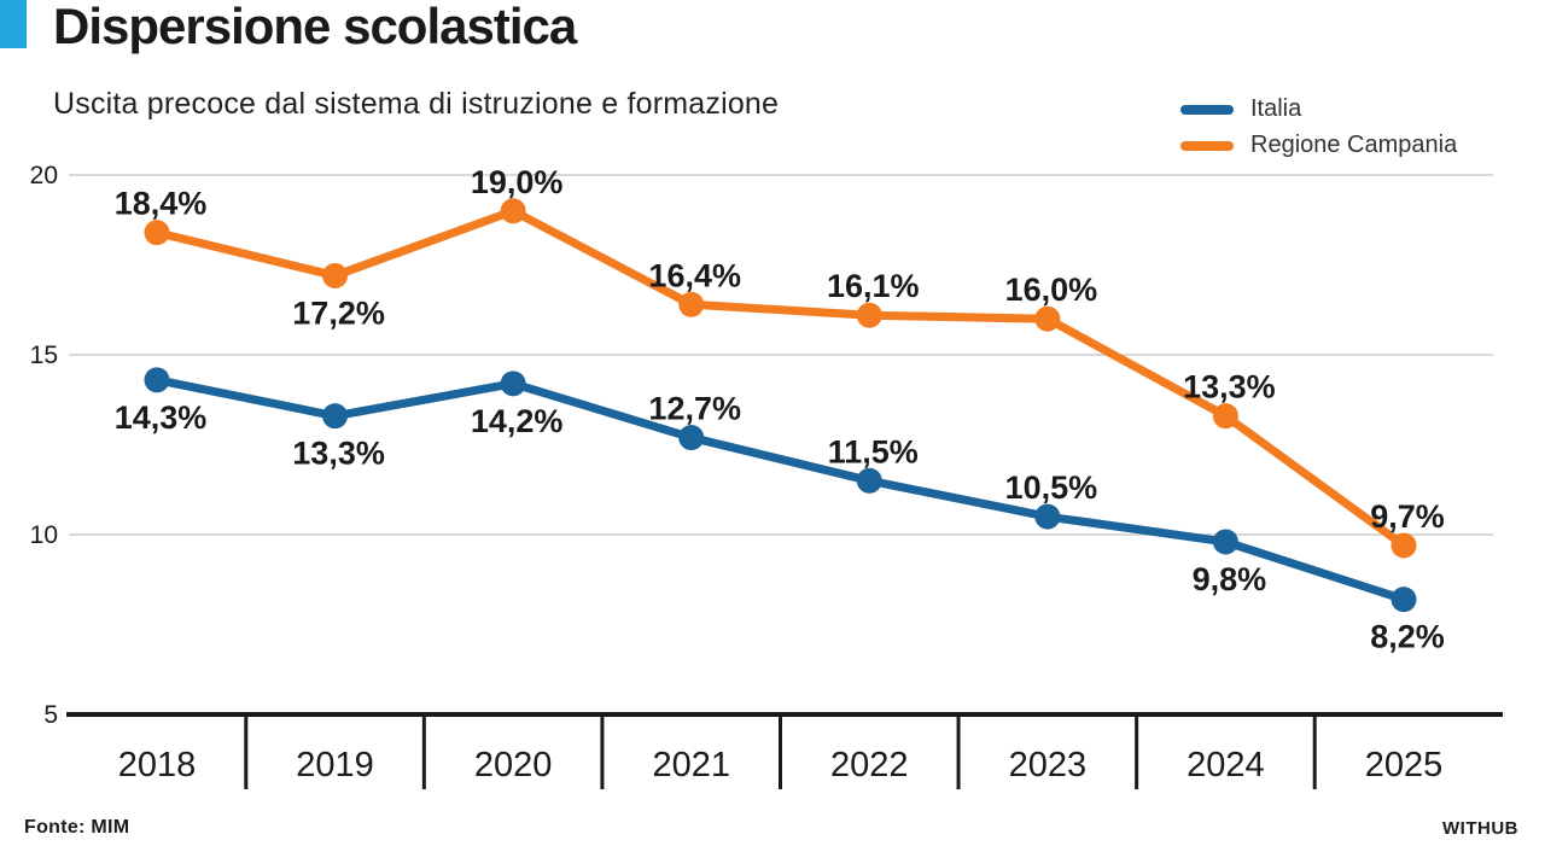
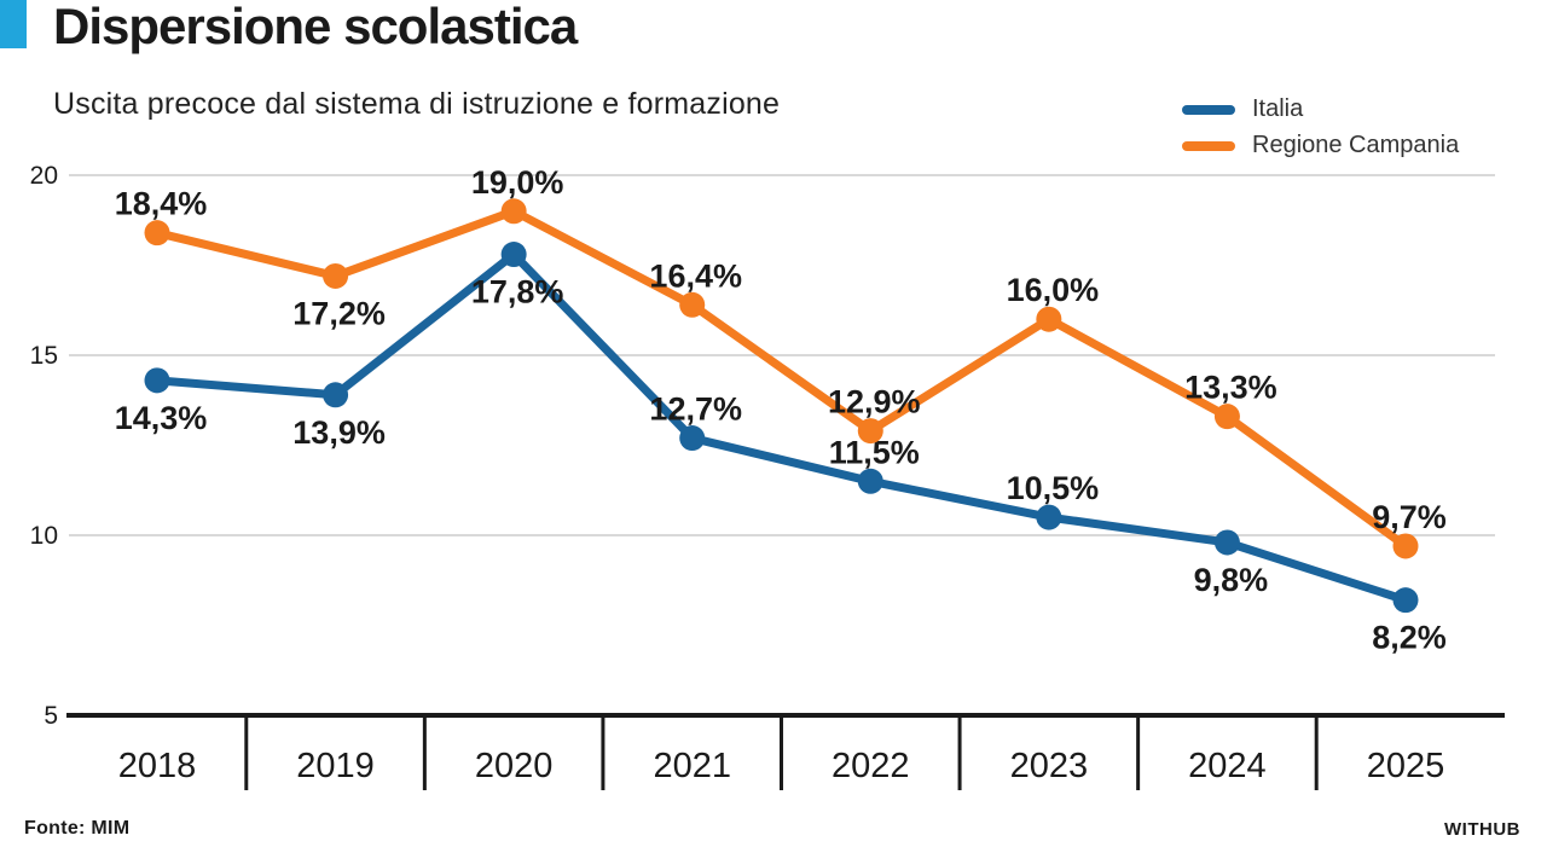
Italia/2019: 13,3% -> 13,9%
Italia/2020: 14,2% -> 17,8%
Regione Campania/2022: 16,1% -> 12,9%
